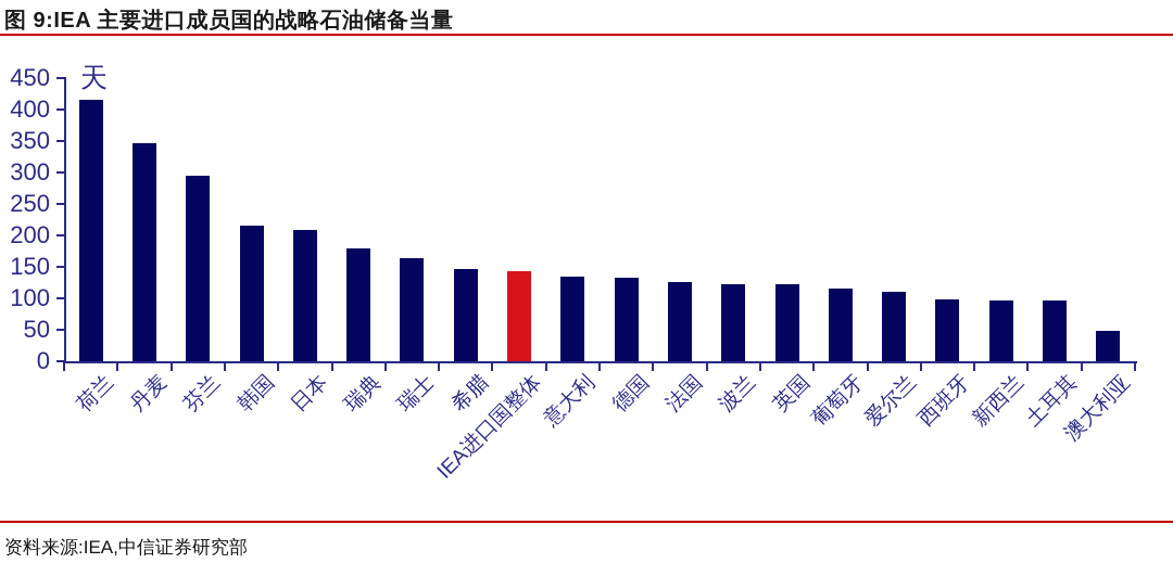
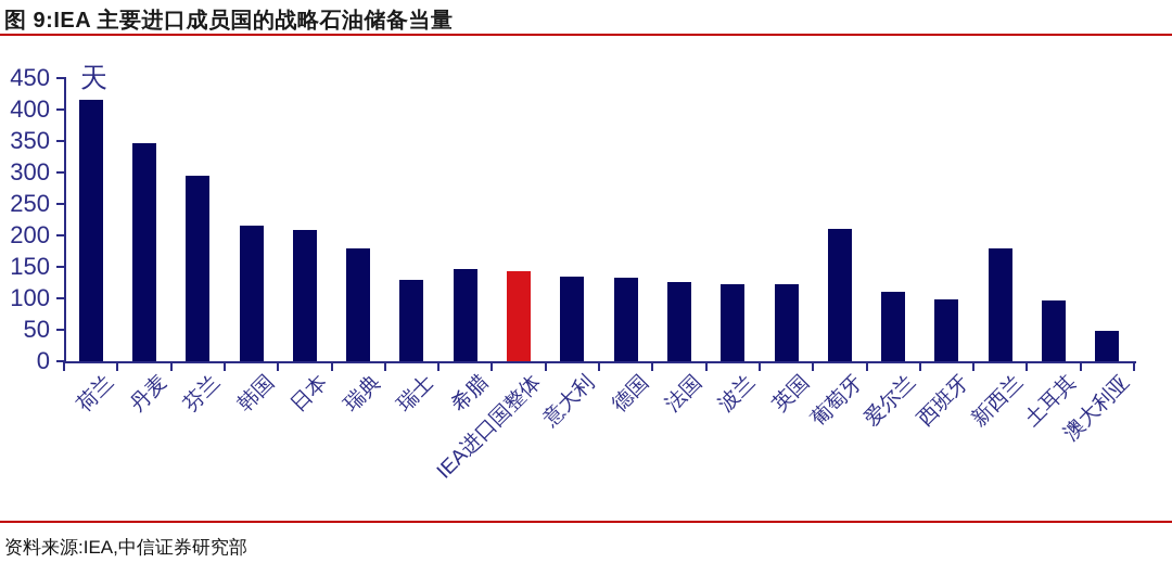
瑞士: 160 -> 130
葡萄牙: 120 -> 210
新西兰: 100 -> 180
